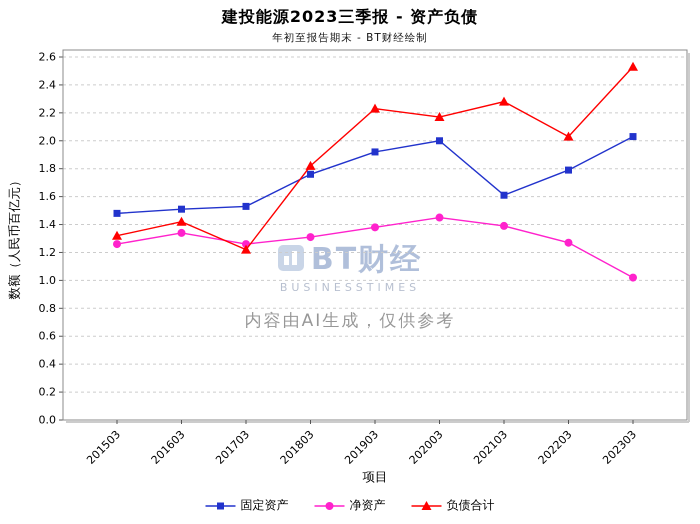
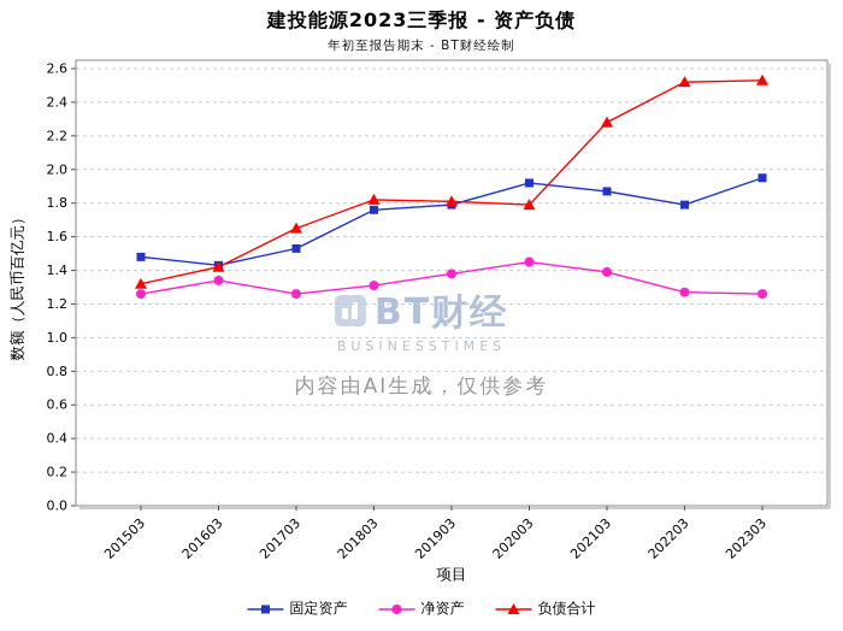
固定资产/201603: 1.51 -> 1.43
负债合计/201703: 1.22 -> 1.65
固定资产/201903: 1.92 -> 1.79
负债合计/201903: 2.23 -> 1.81
固定资产/202003: 2.00 -> 1.92
负债合计/202003: 2.17 -> 1.79
固定资产/202103: 1.61 -> 1.87
负债合计/202203: 2.03 -> 2.52
固定资产/202303: 2.03 -> 1.95
净资产/202303: 1.02 -> 1.26
